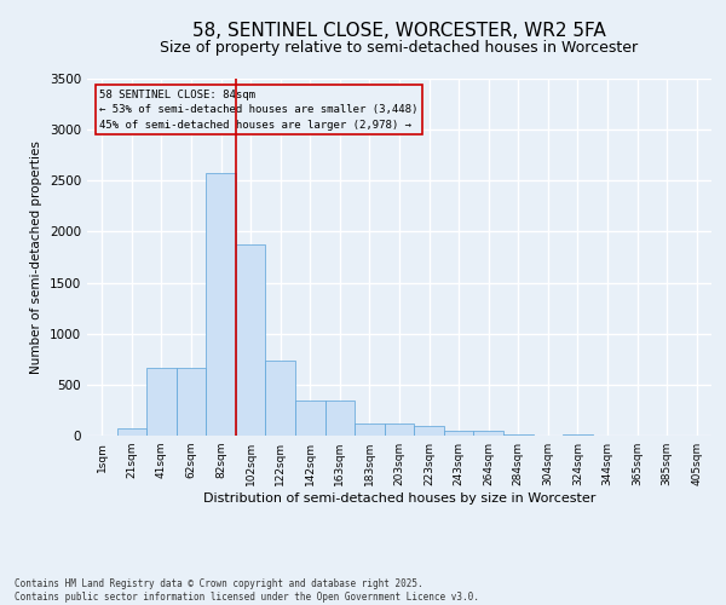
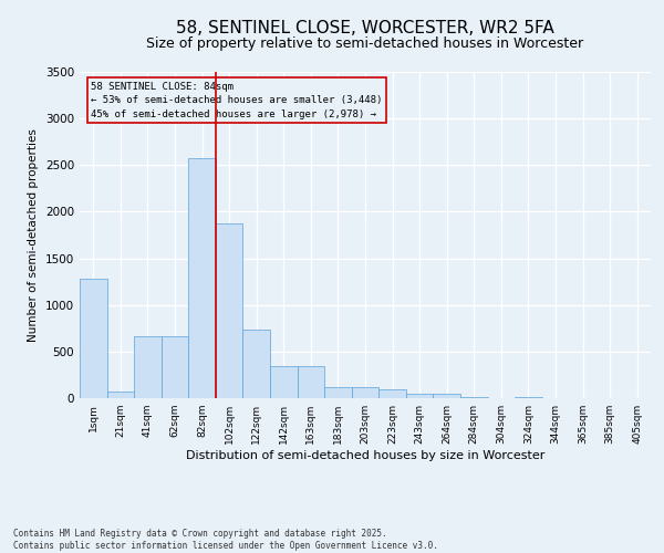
1sqm: 0 -> 1280
